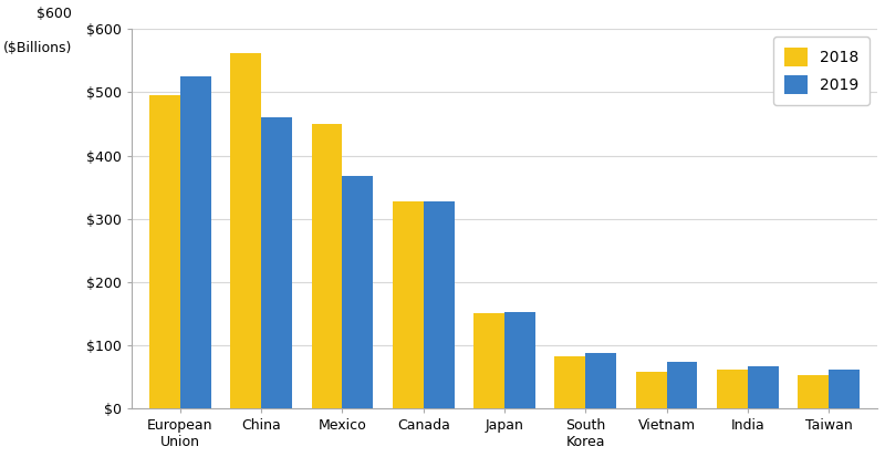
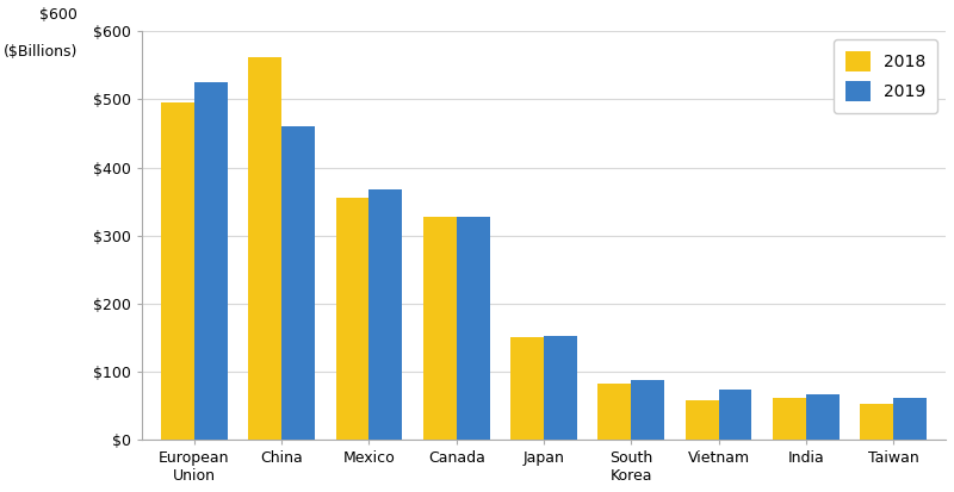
2018/Mexico: $450 -> $355
